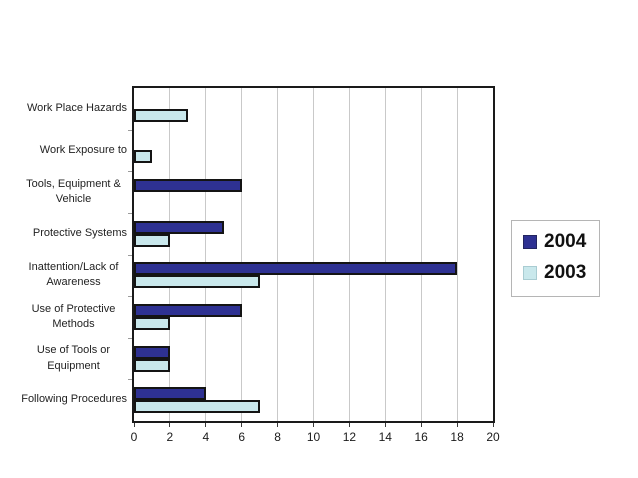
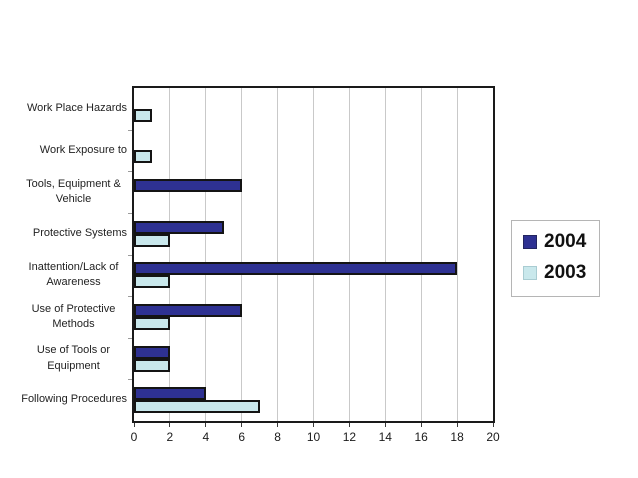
2003/Work Place Hazards: 3 -> 1
2003/Inattention/Lack of Awareness: 7 -> 2
